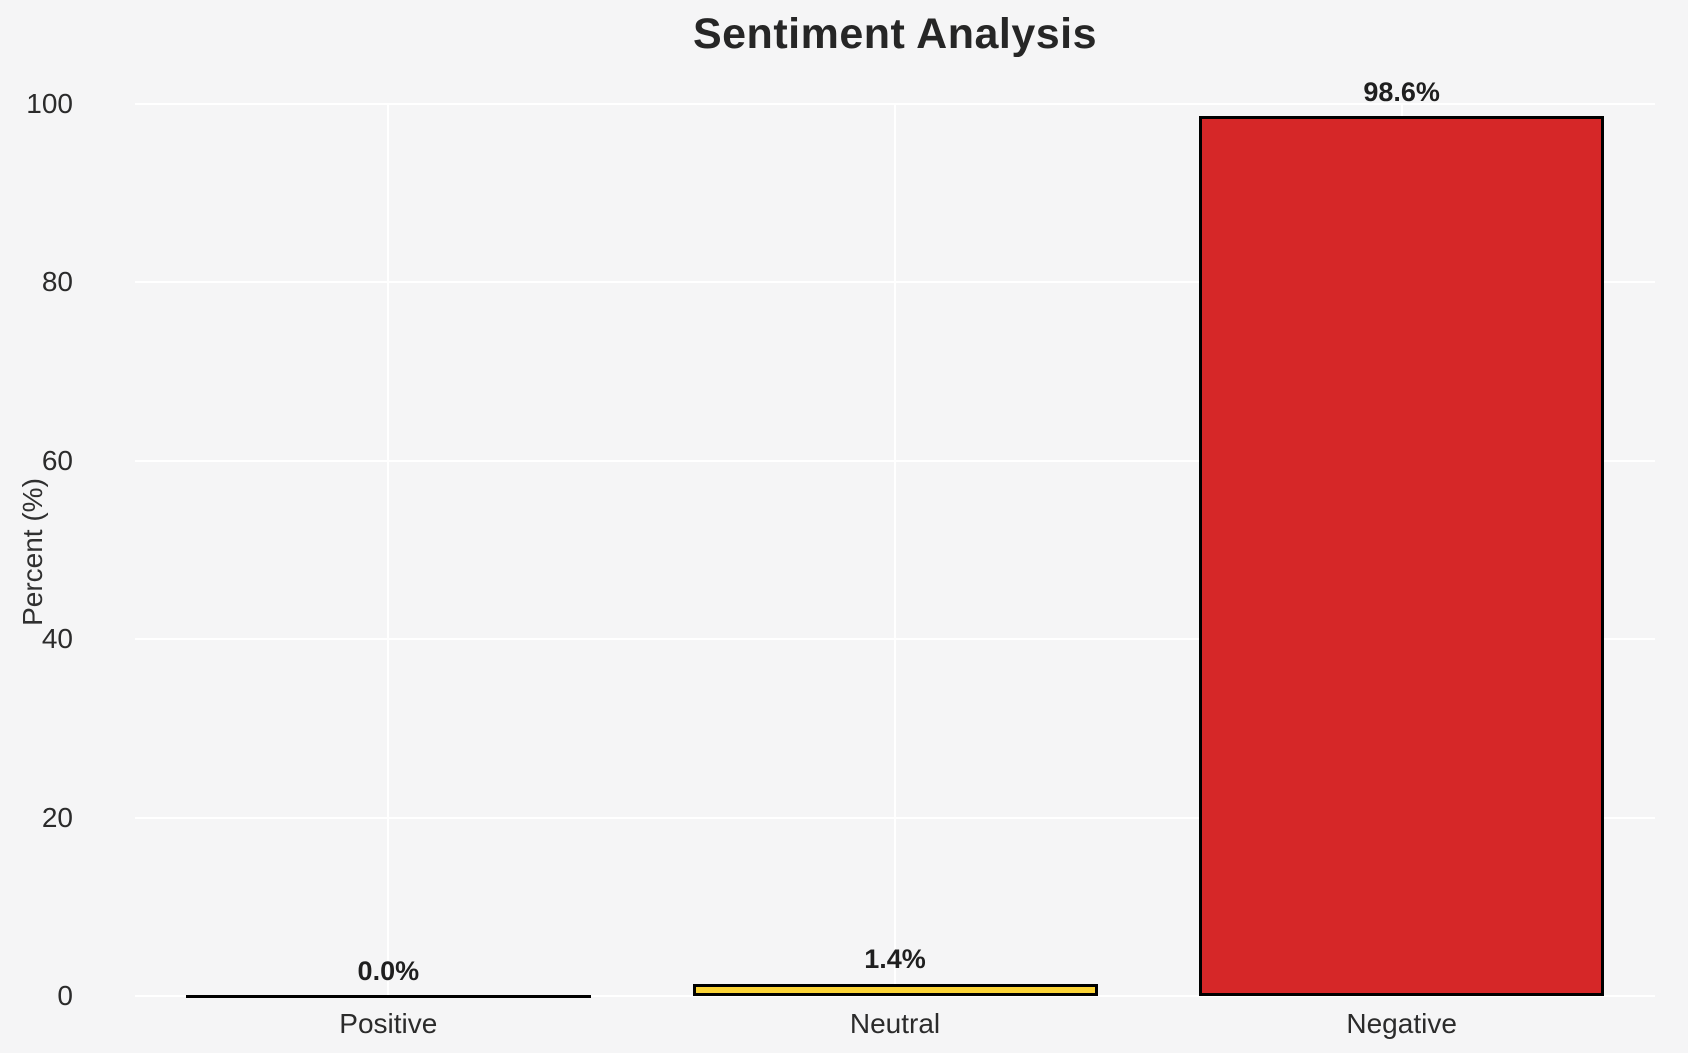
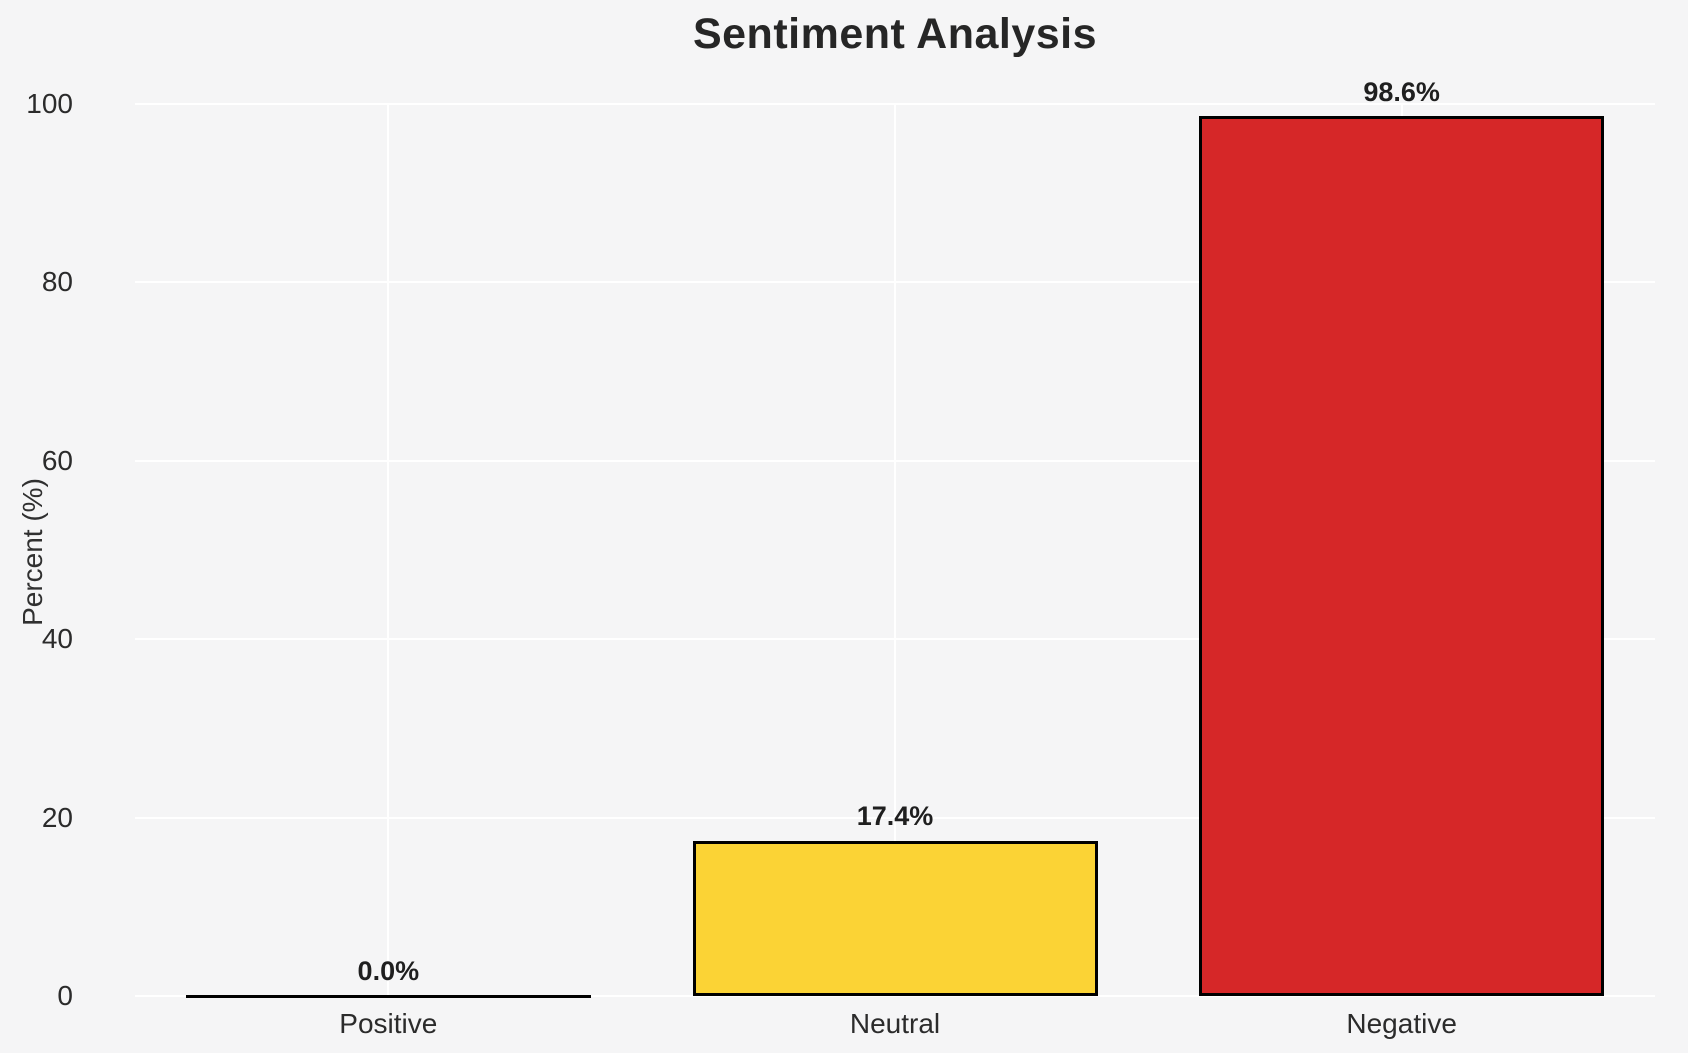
Neutral: 1.4% -> 17.4%
